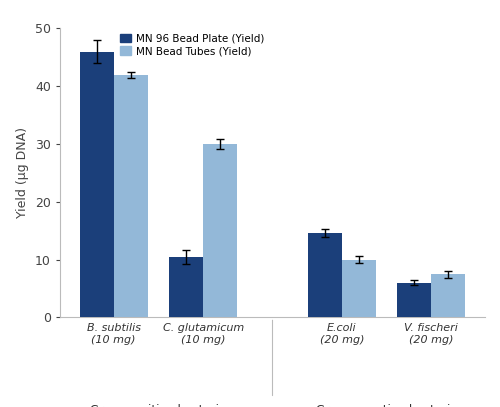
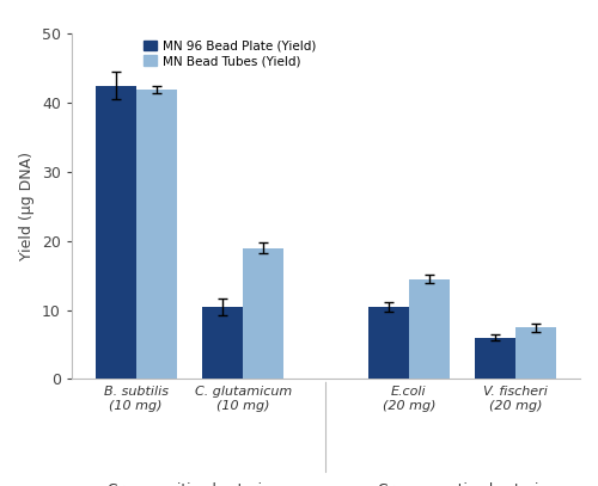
MN 96 Bead Plate (Yield)/B. subtilis (10 mg): 46.0 -> 42.5
MN Bead Tubes (Yield)/C. glutamicum (10 mg): 30.0 -> 19.0
MN 96 Bead Plate (Yield)/E.coli (20 mg): 14.6 -> 10.5
MN Bead Tubes (Yield)/E.coli (20 mg): 10.0 -> 14.5
